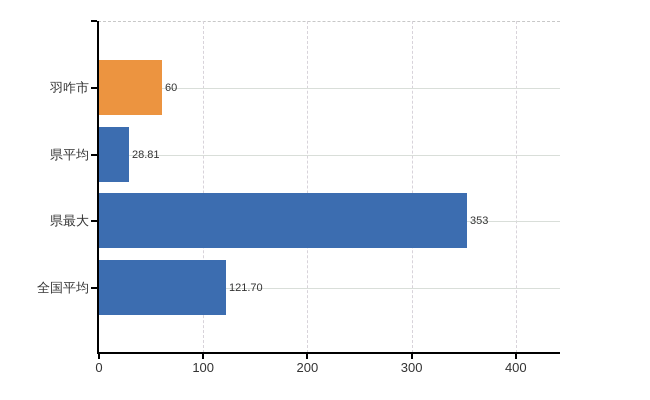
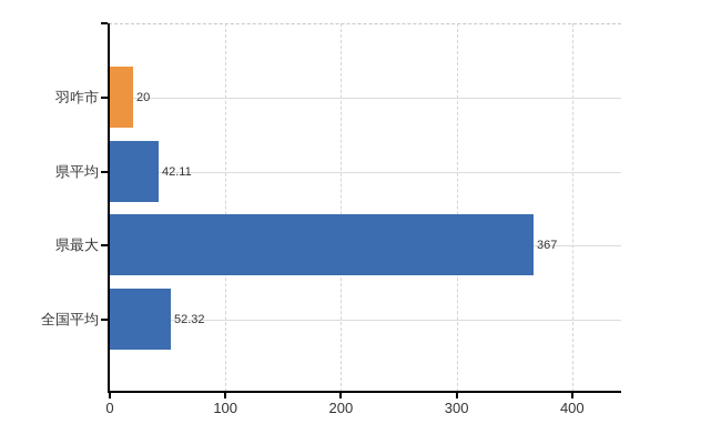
羽咋市: 60 -> 20
県平均: 28.81 -> 42.11
県最大: 353 -> 367
全国平均: 121.70 -> 52.32
